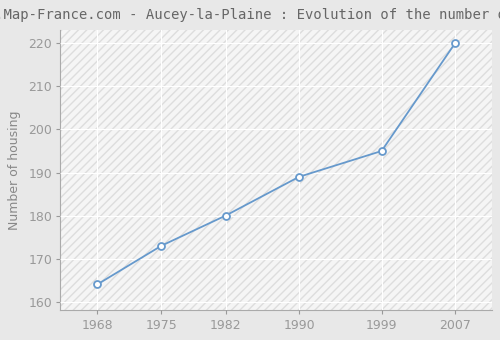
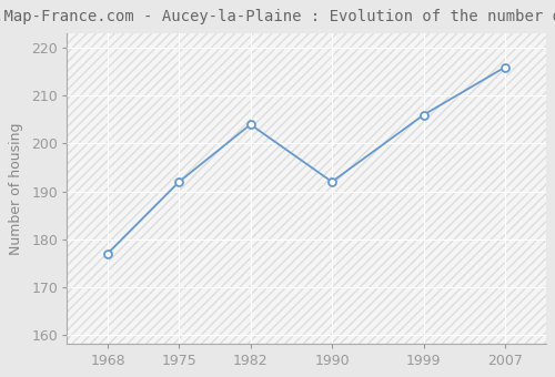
1968: 164 -> 177
1975: 173 -> 192
1982: 180 -> 204
1990: 189 -> 192
1999: 195 -> 206
2007: 220 -> 216
